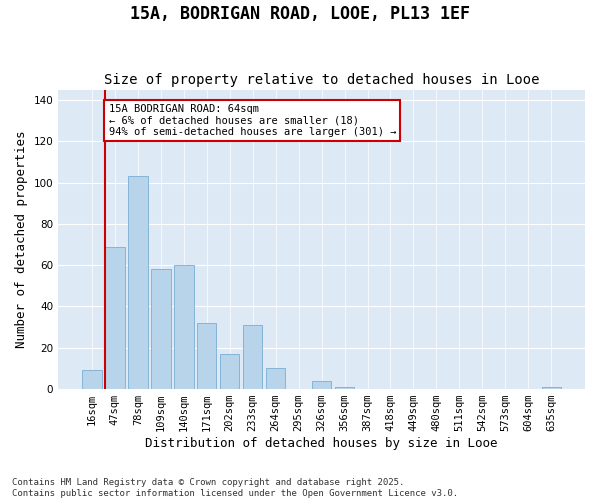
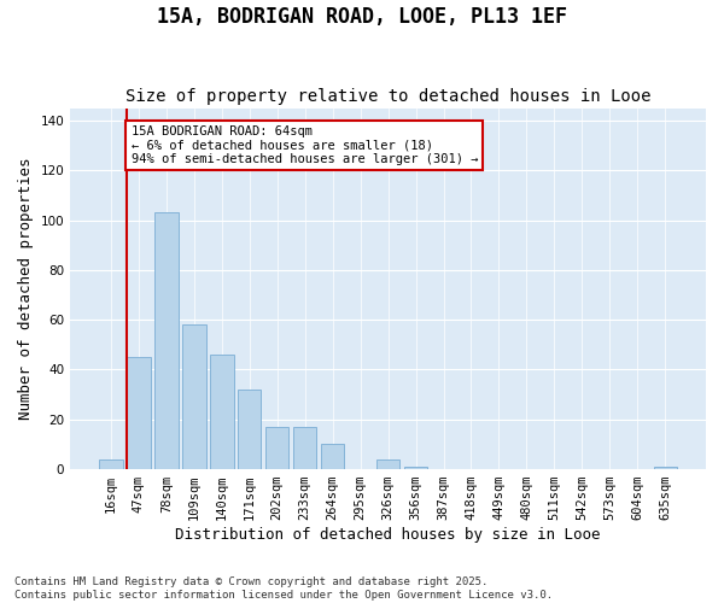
16sqm: 9 -> 4
47sqm: 69 -> 45
140sqm: 60 -> 46
233sqm: 31 -> 17
